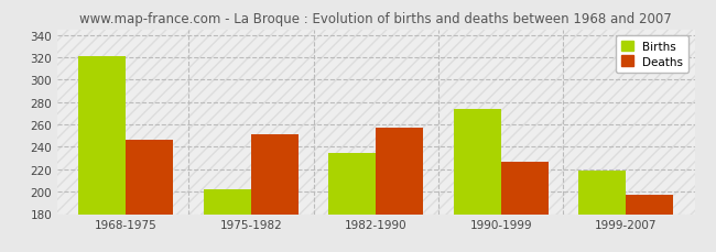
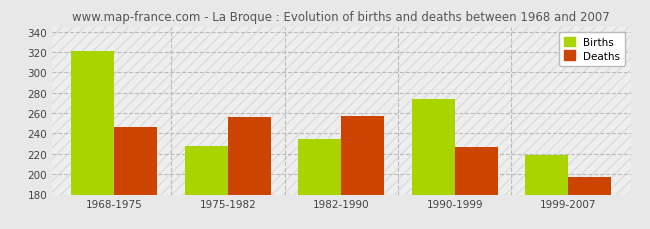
Births/1975-1982: 202 -> 228
Deaths/1975-1982: 251 -> 256
